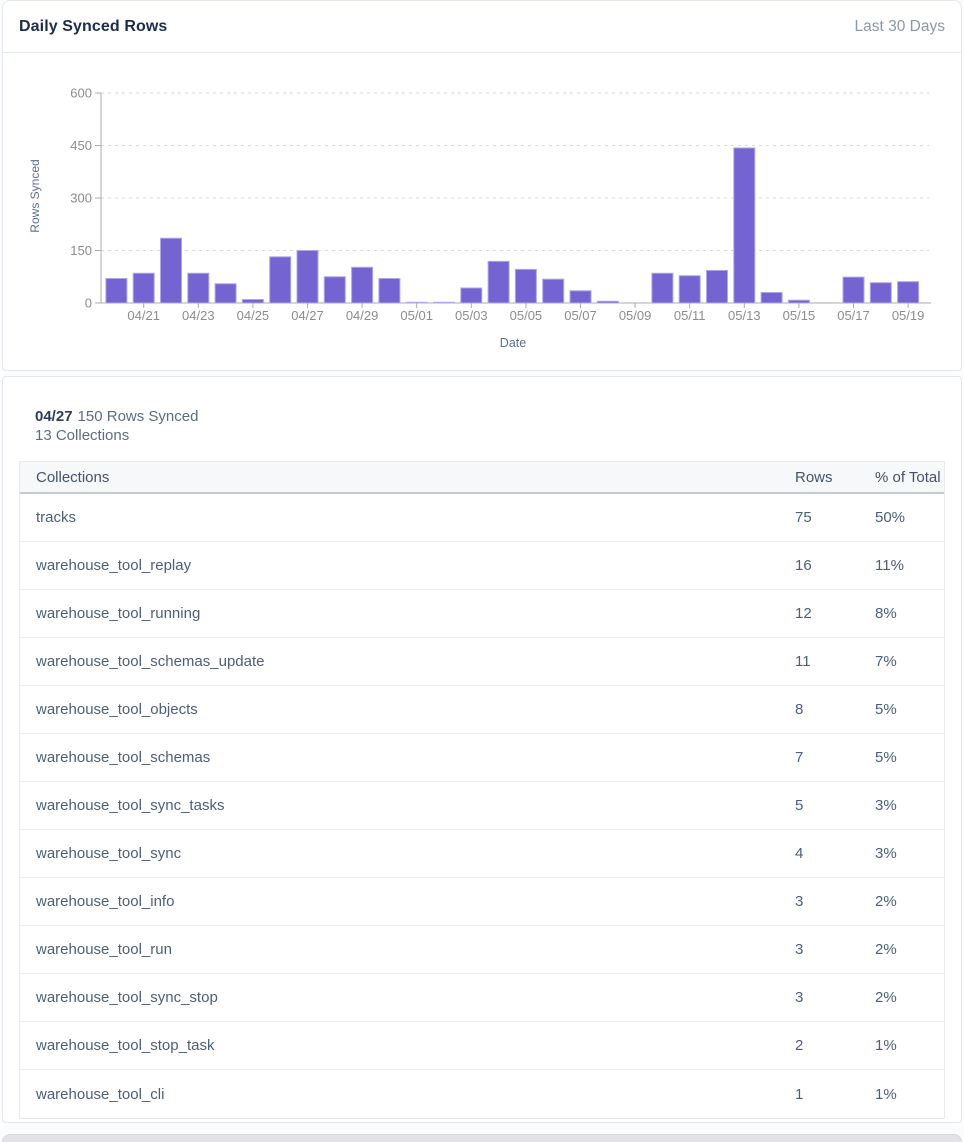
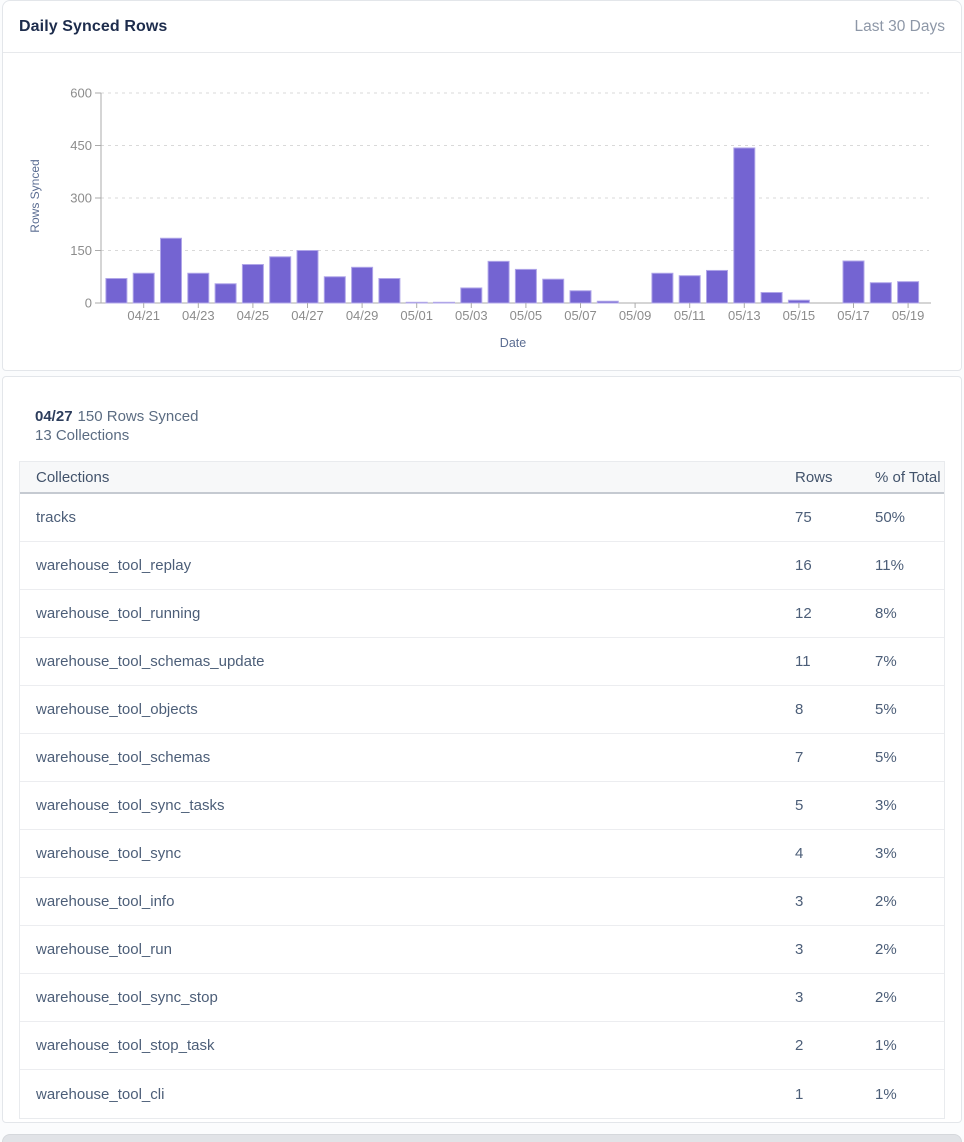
04/25: 10 -> 110
05/17: 70 -> 120
